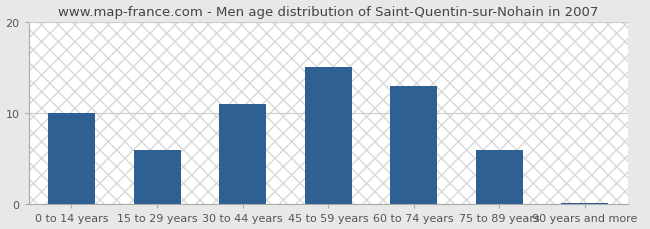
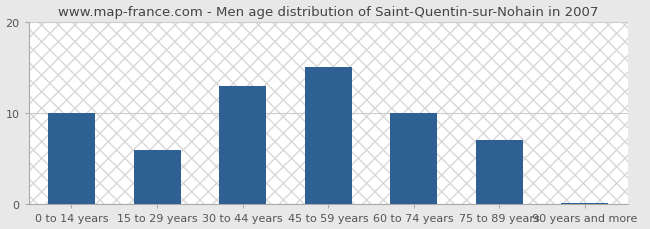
30 to 44 years: 11.0 -> 13.0
60 to 74 years: 13.0 -> 10.0
75 to 89 years: 6.0 -> 7.0
